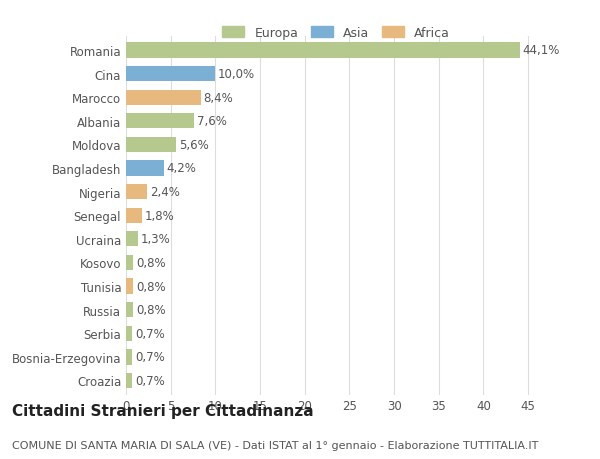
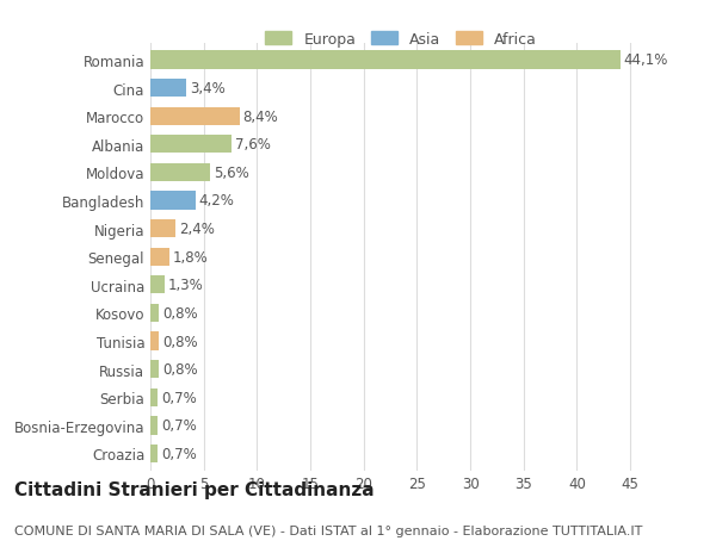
Cina: 10,0% -> 3,4%
